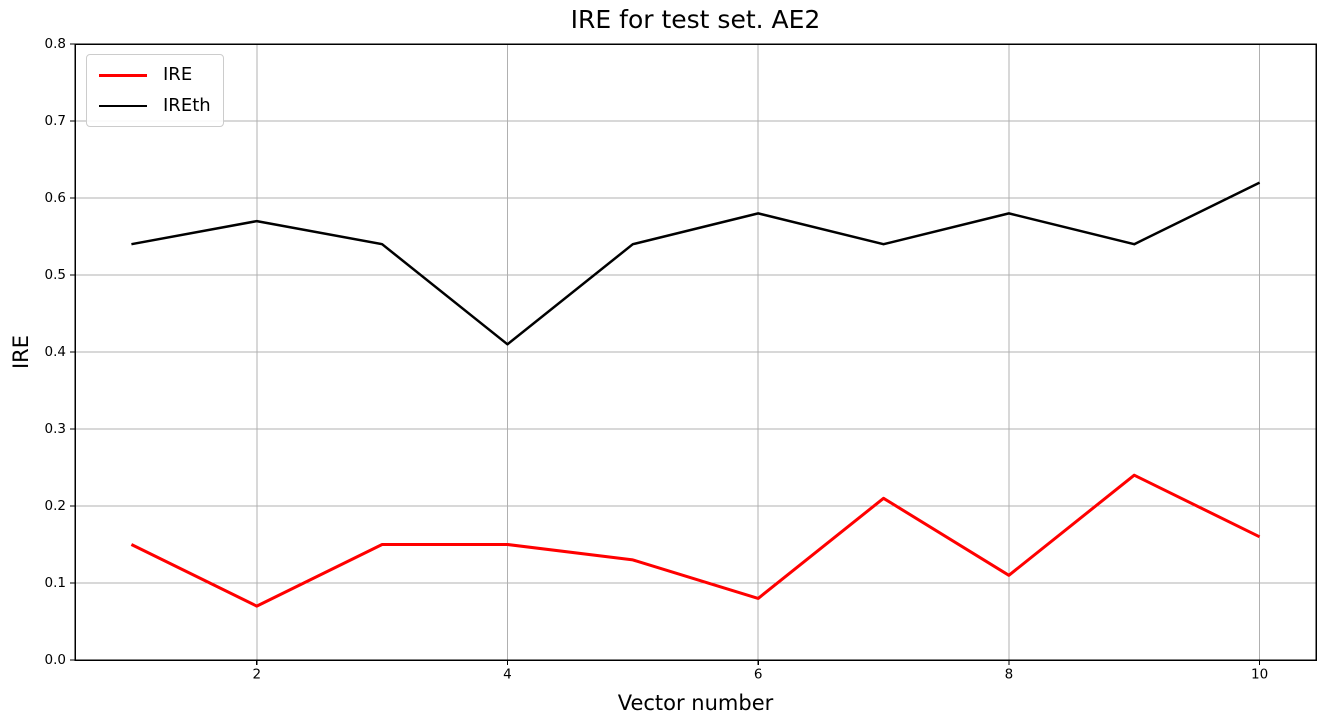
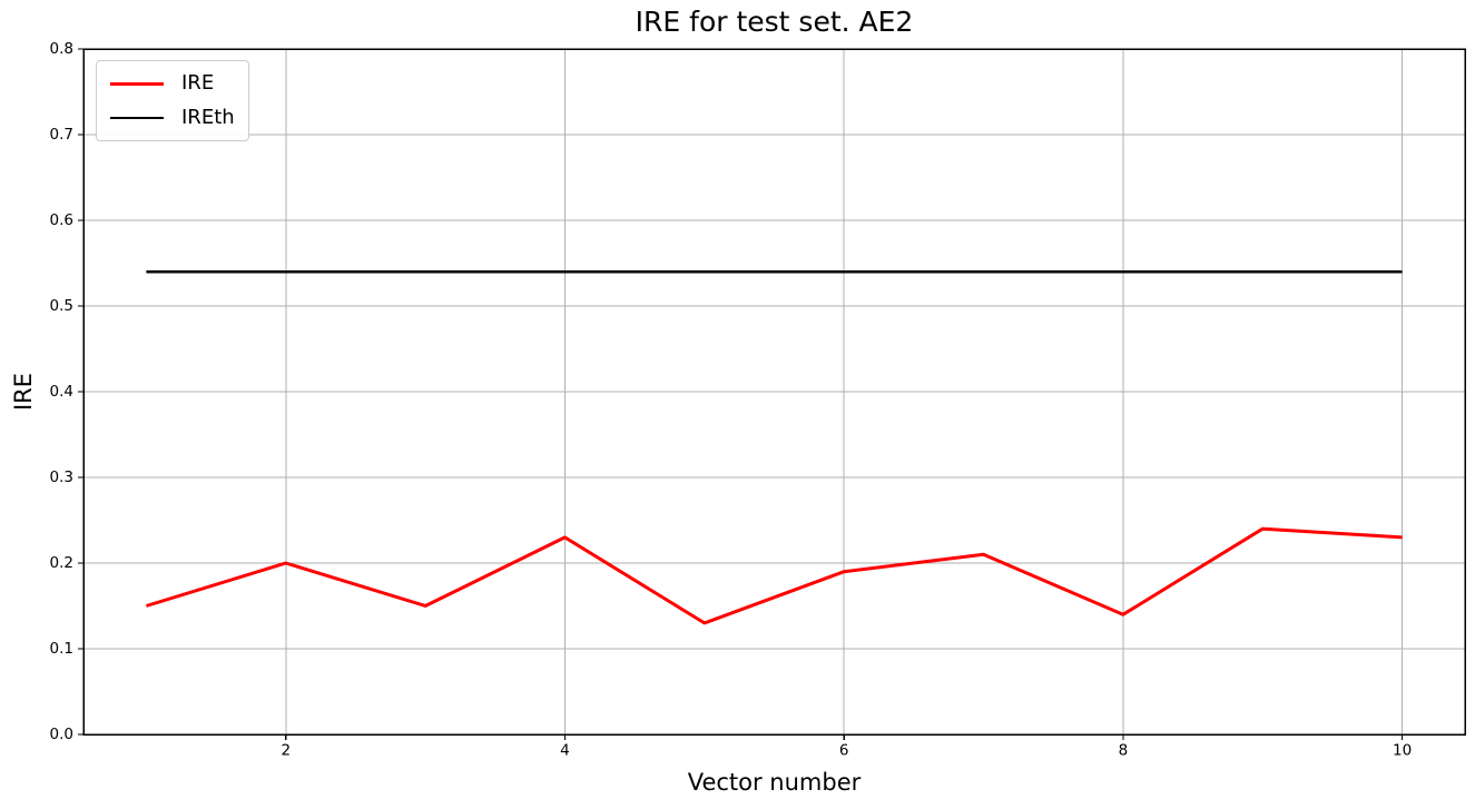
IRE/2: 0.07 -> 0.20
IREth/2: 0.57 -> 0.54
IRE/4: 0.15 -> 0.23
IREth/4: 0.41 -> 0.54
IRE/6: 0.08 -> 0.19
IREth/6: 0.58 -> 0.54
IRE/8: 0.11 -> 0.14
IREth/8: 0.58 -> 0.54
IRE/10: 0.16 -> 0.23
IREth/10: 0.62 -> 0.54
